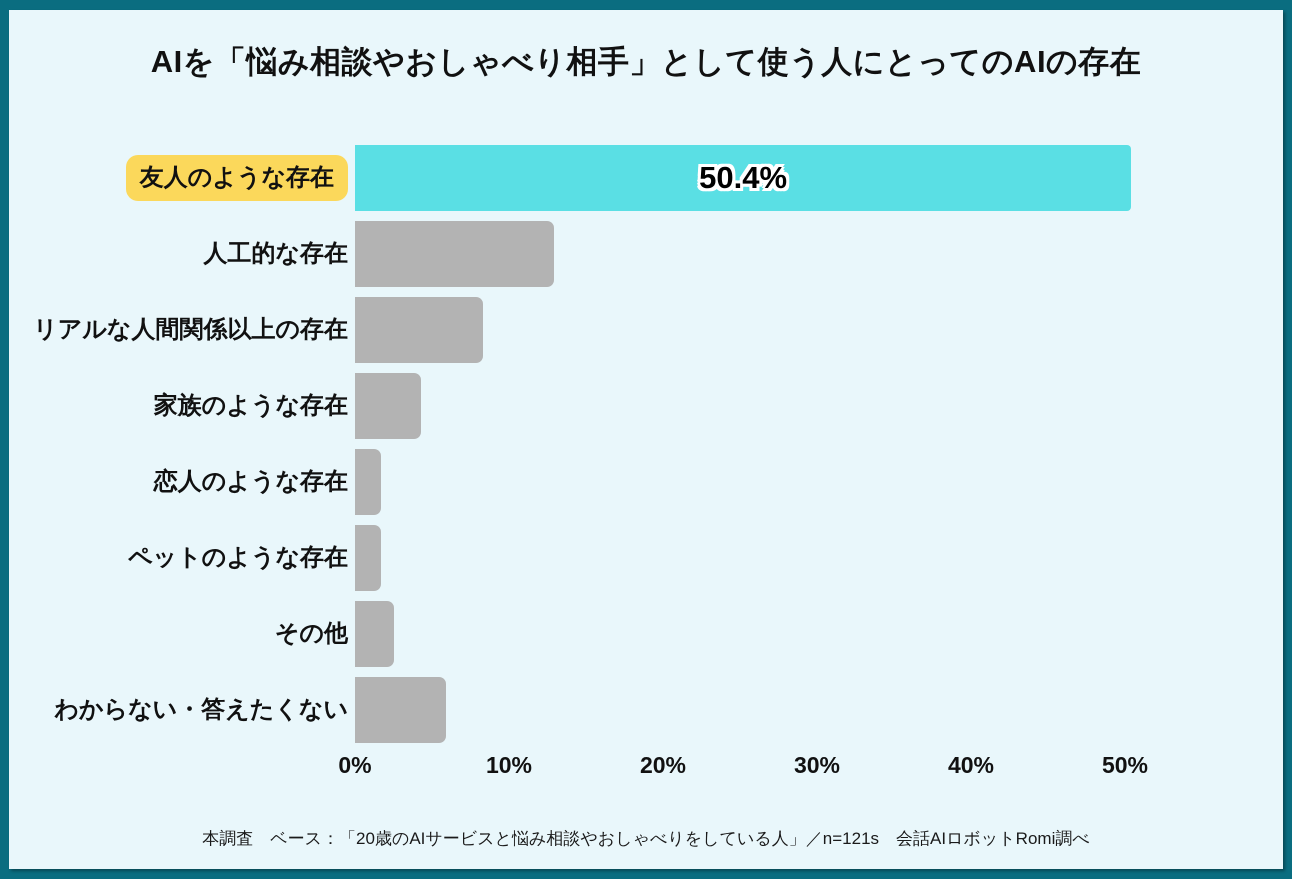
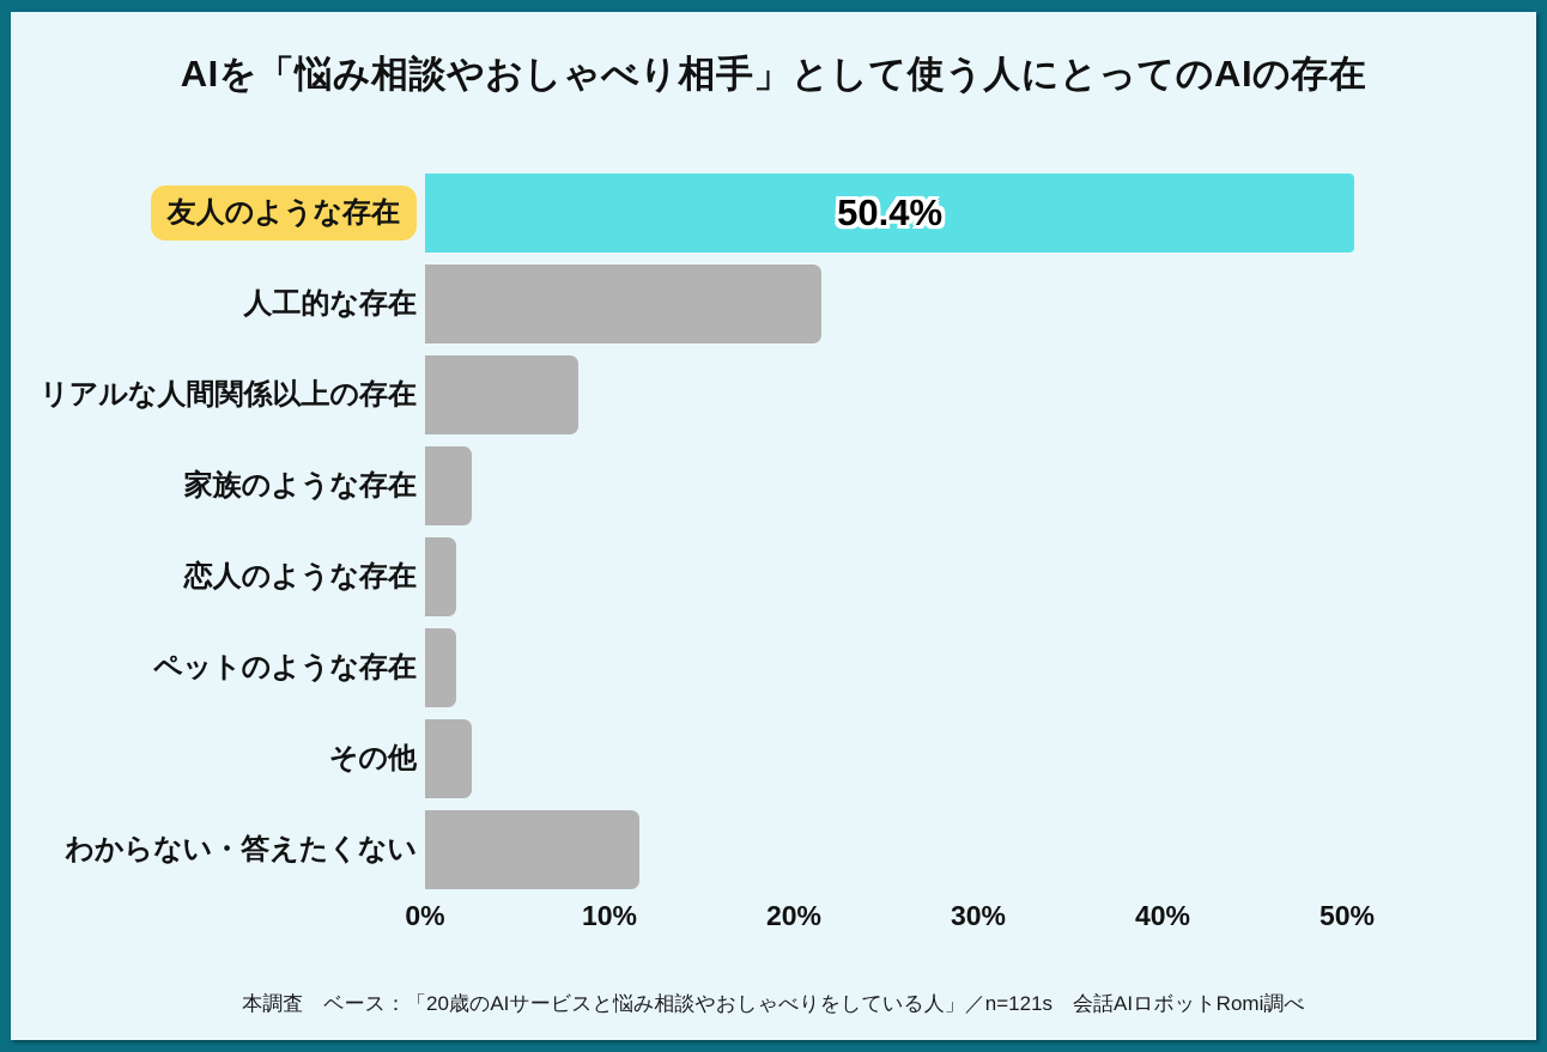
人工的な存在: 12.9% -> 21.5%
家族のような存在: 4.3% -> 2.5%
わからない・答えたくない: 5.9% -> 11.6%
